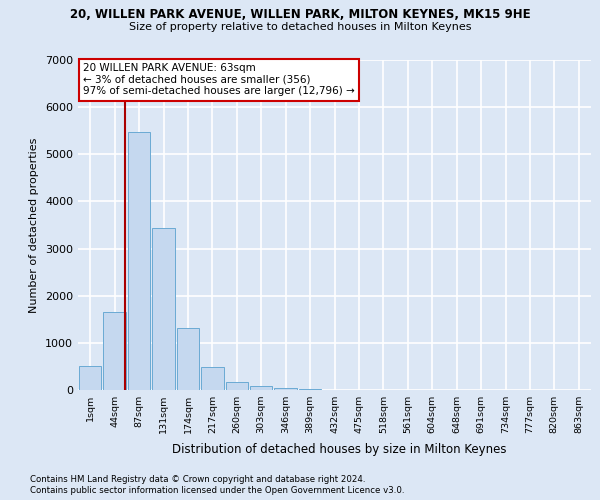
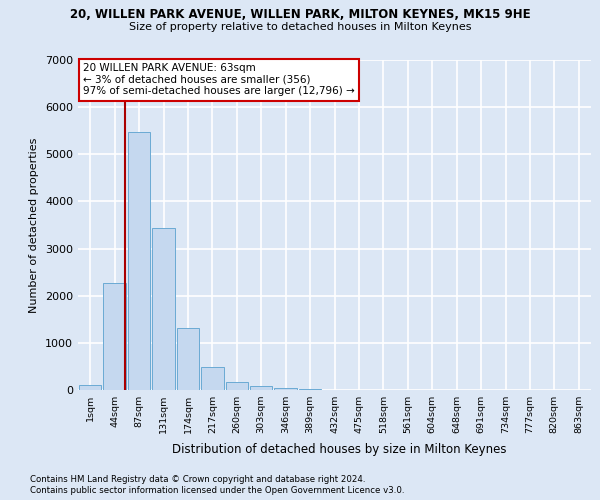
1sqm: 500 -> 100
44sqm: 1650 -> 2280
